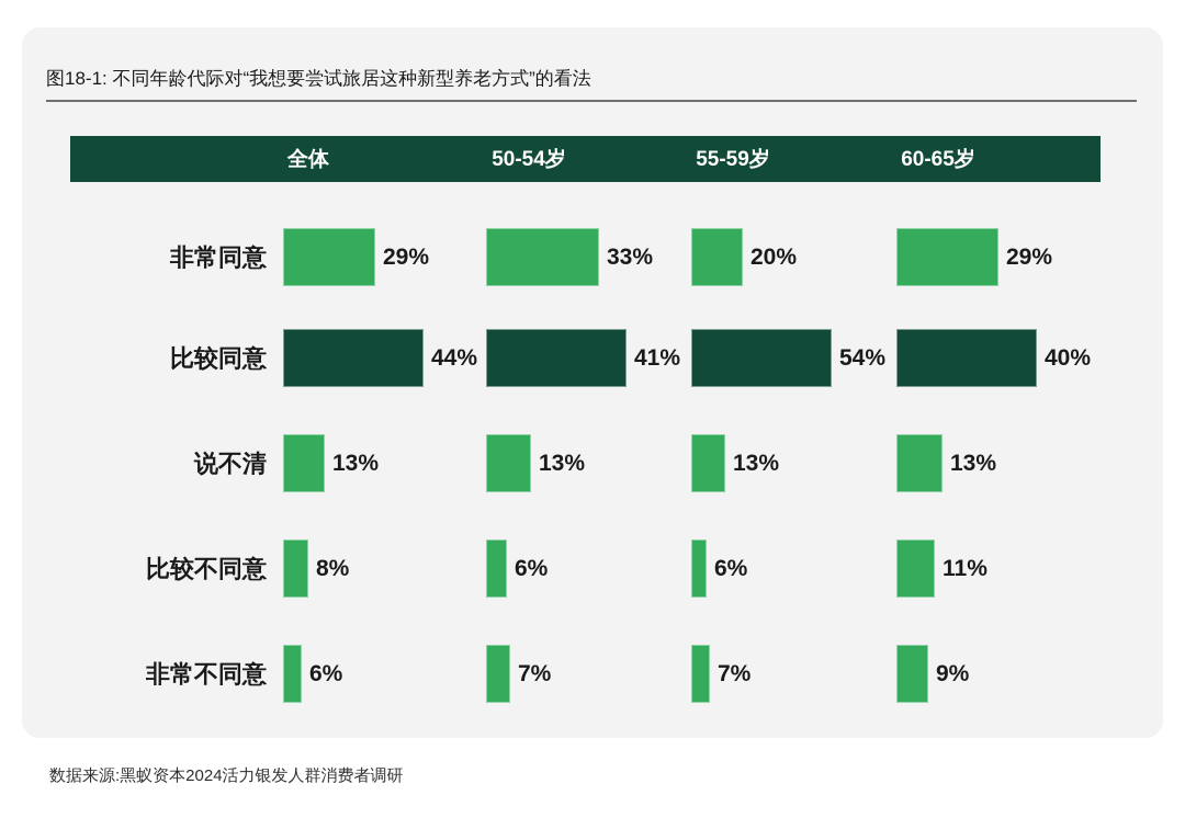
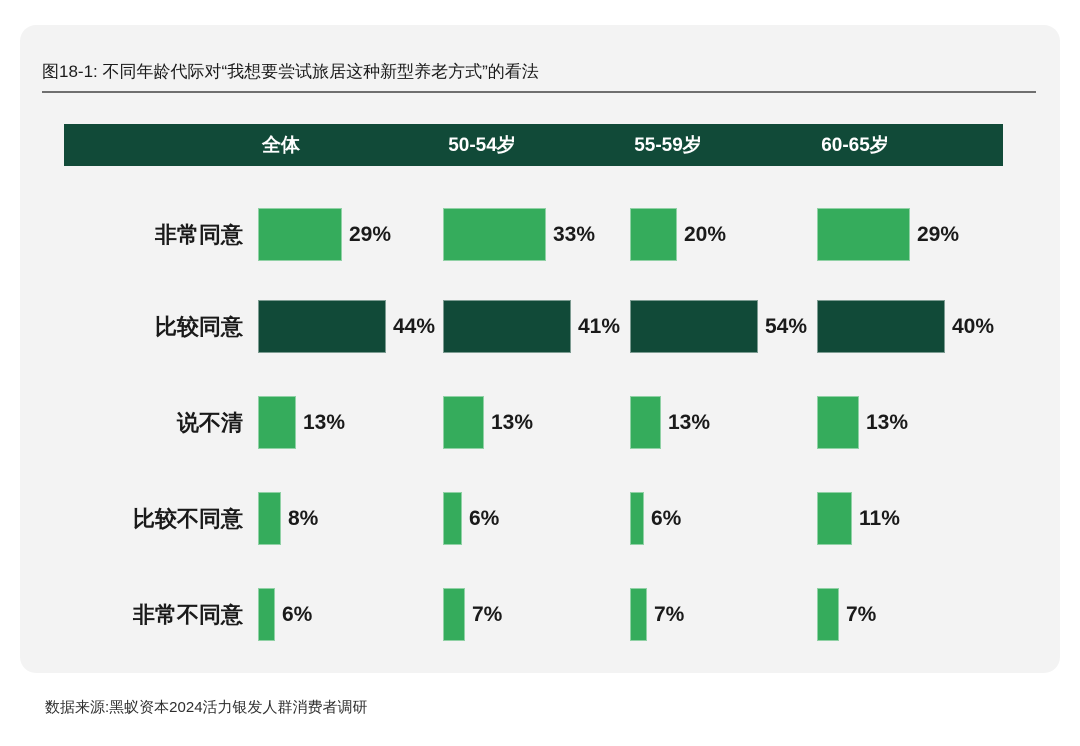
60-65岁/非常不同意: 9% -> 7%
